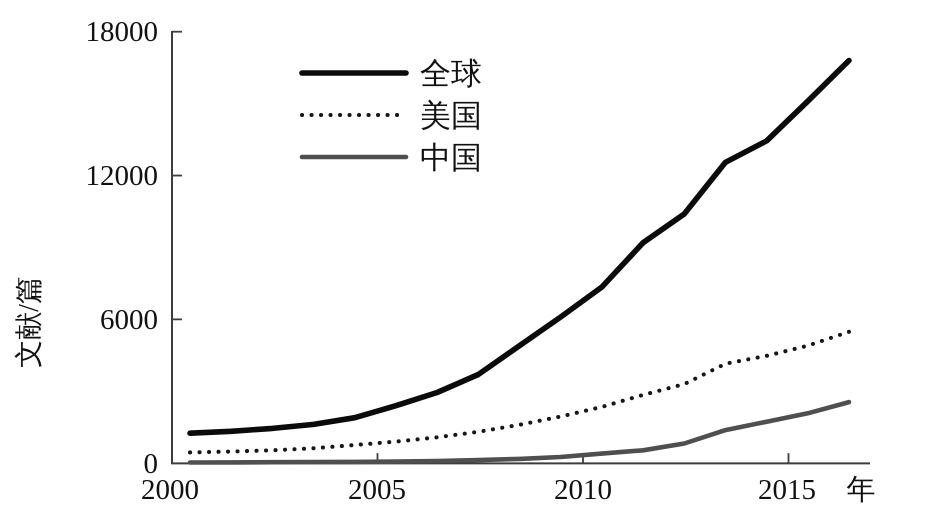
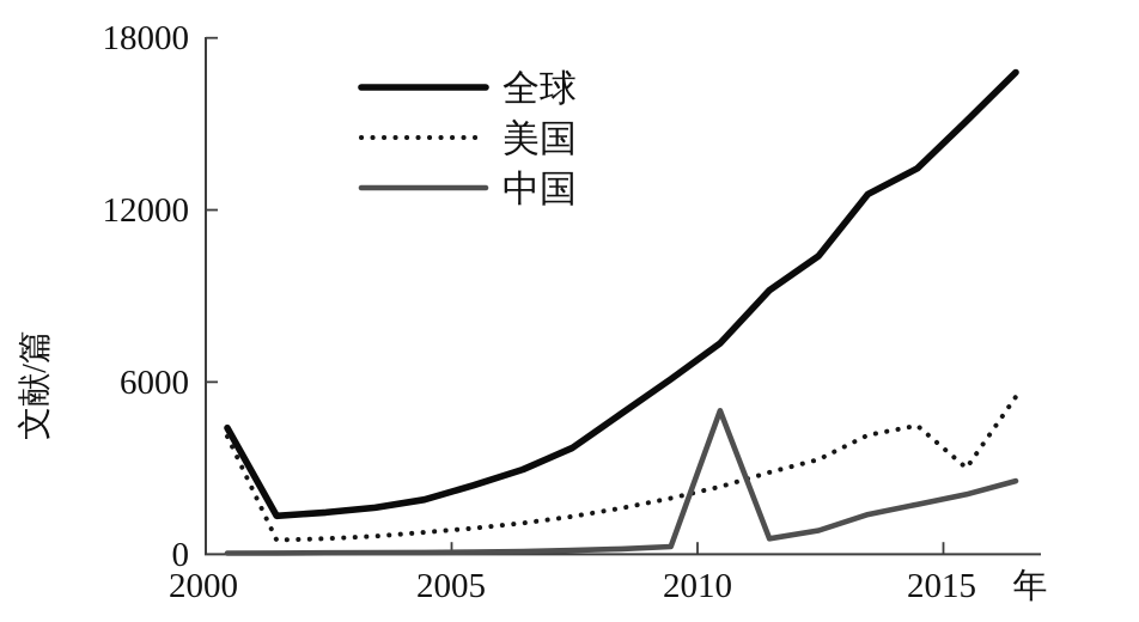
全球/2000: 1200 -> 4400
美国/2000: 400 -> 4100
中国/2010: 400 -> 5000
美国/2015: 4900 -> 3000
